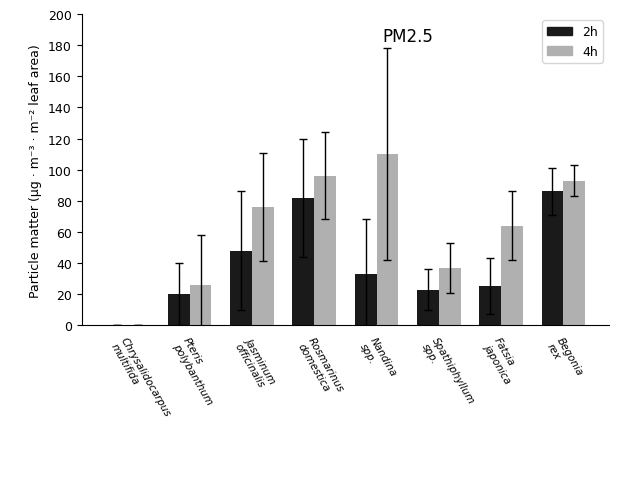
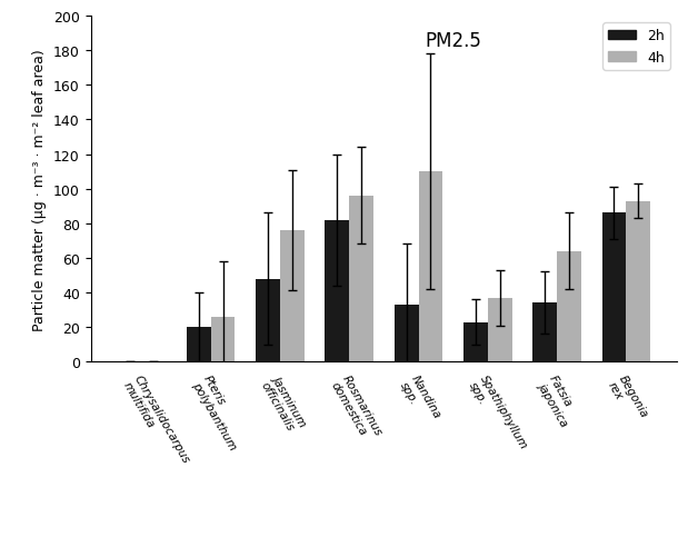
2h/Fatsia japonica: 25 -> 34
